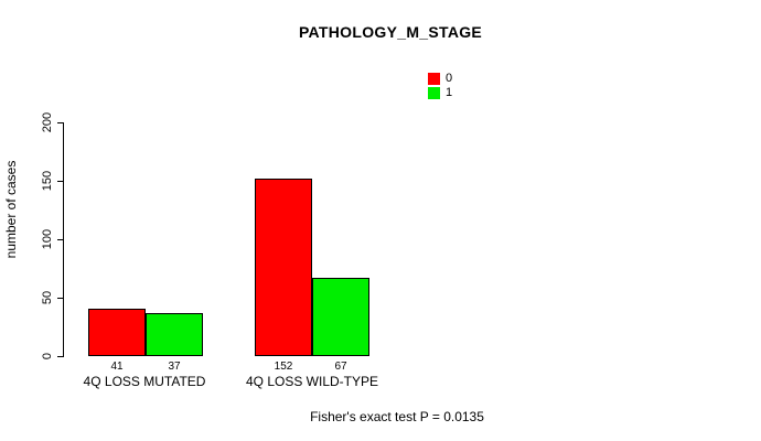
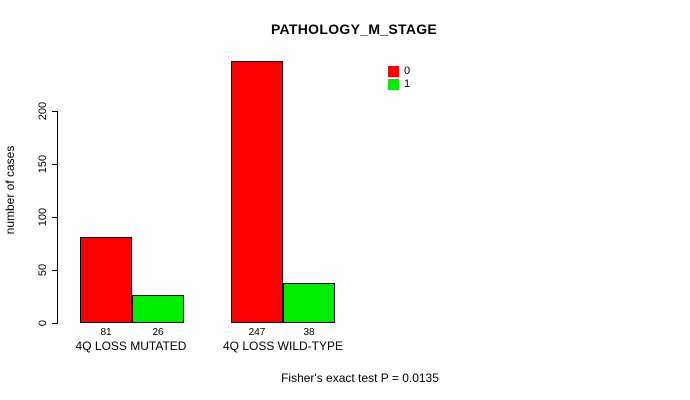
0/4Q LOSS MUTATED: 41 -> 81
1/4Q LOSS MUTATED: 37 -> 26
0/4Q LOSS WILD-TYPE: 152 -> 247
1/4Q LOSS WILD-TYPE: 67 -> 38
